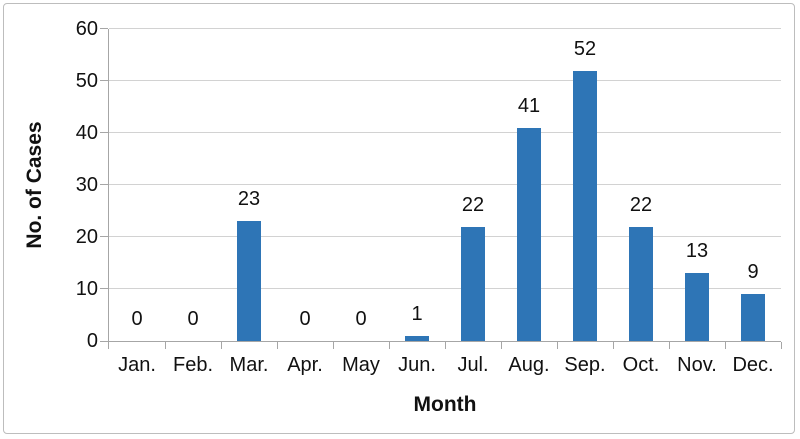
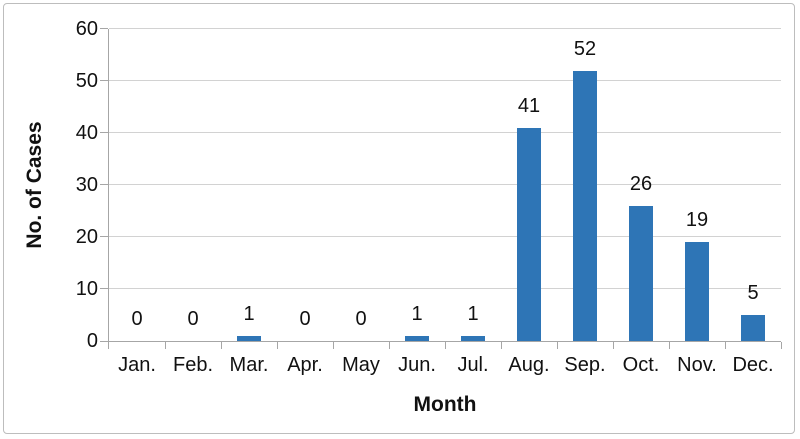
Mar.: 23 -> 1
Jul.: 22 -> 1
Oct.: 22 -> 26
Nov.: 13 -> 19
Dec.: 9 -> 5
